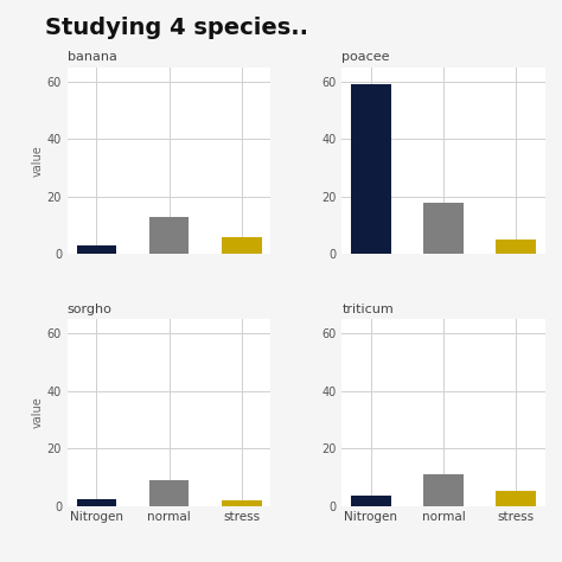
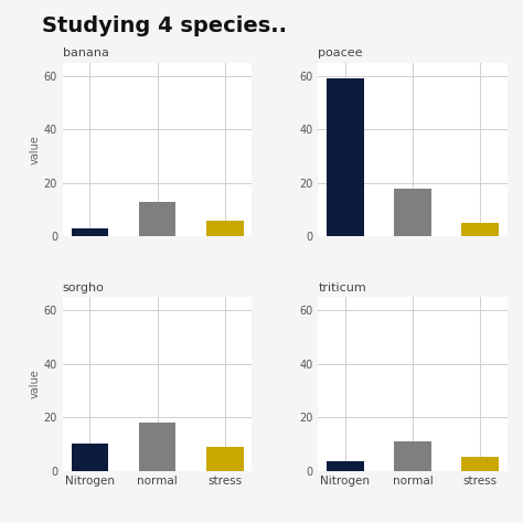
sorgho/Nitrogen: 2.5 -> 10.0
sorgho/normal: 9.0 -> 18.0
sorgho/stress: 2.0 -> 9.0
